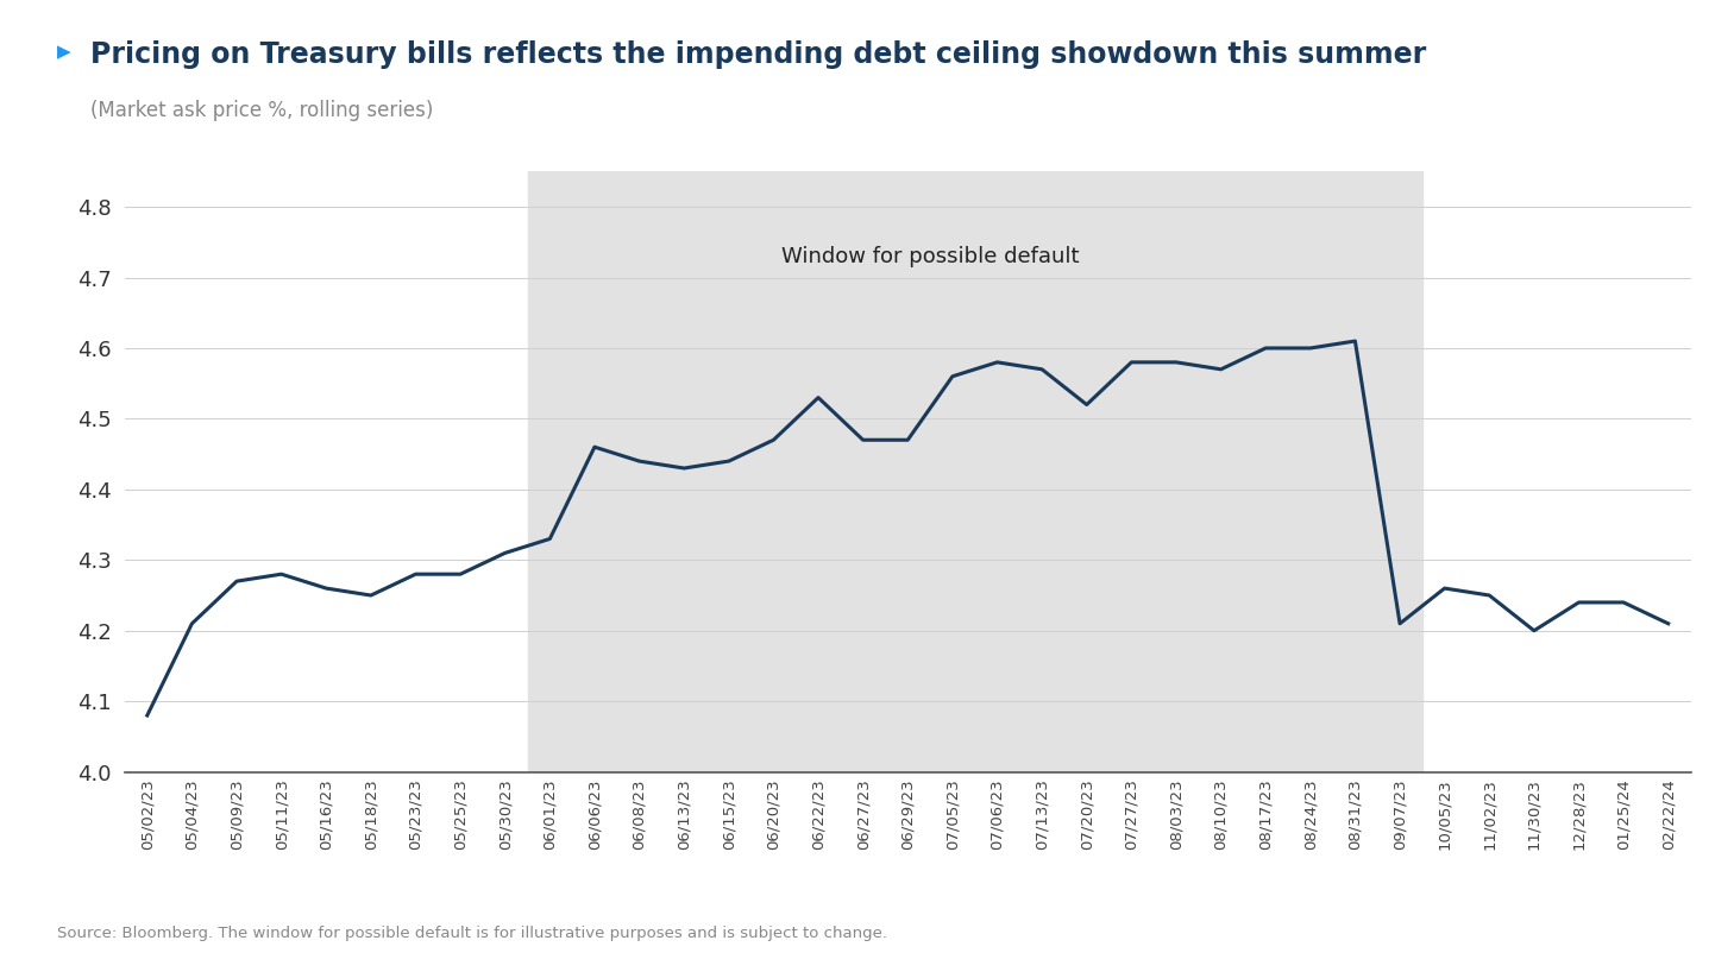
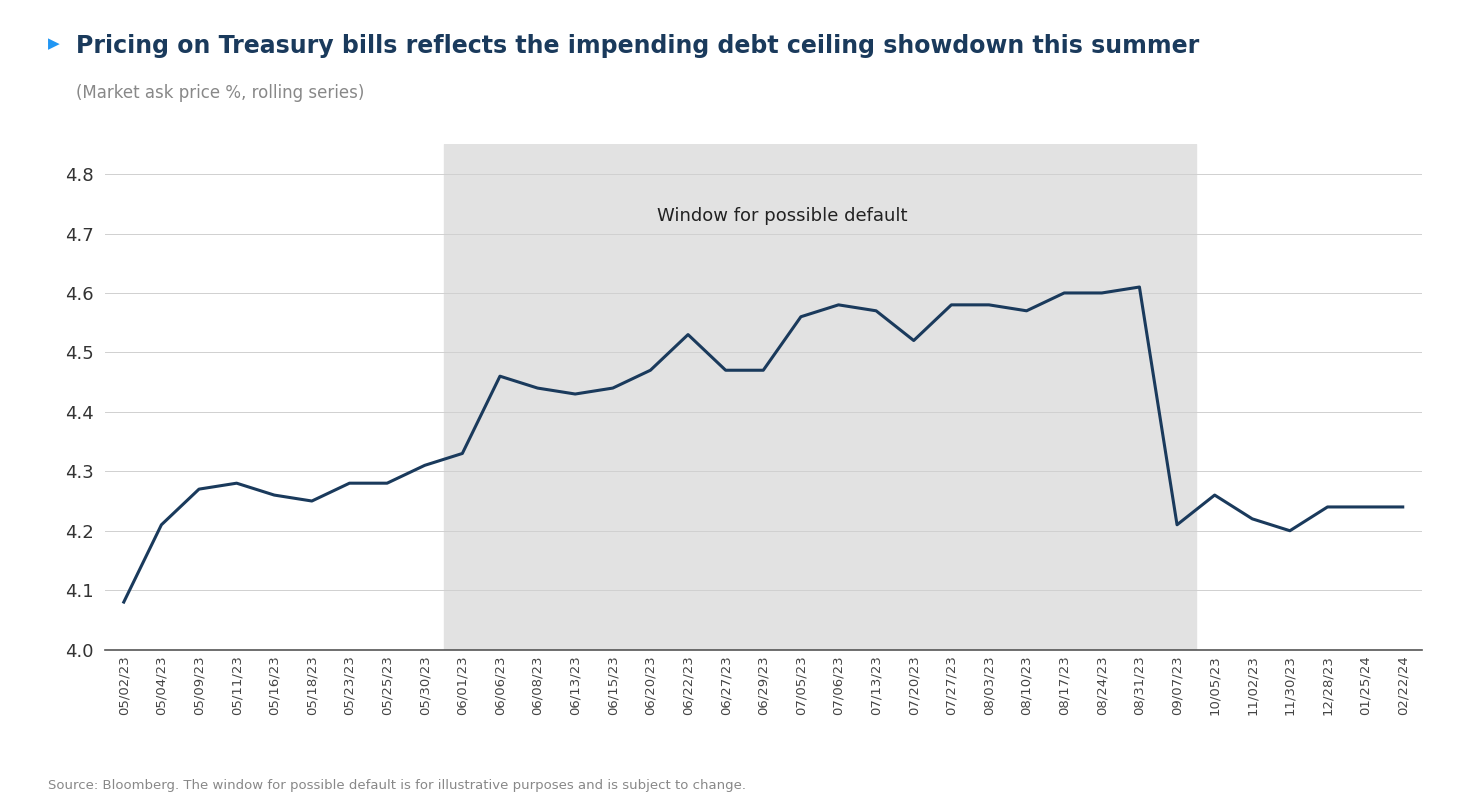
11/02/23: 4.25 -> 4.22
02/22/24: 4.21 -> 4.24
